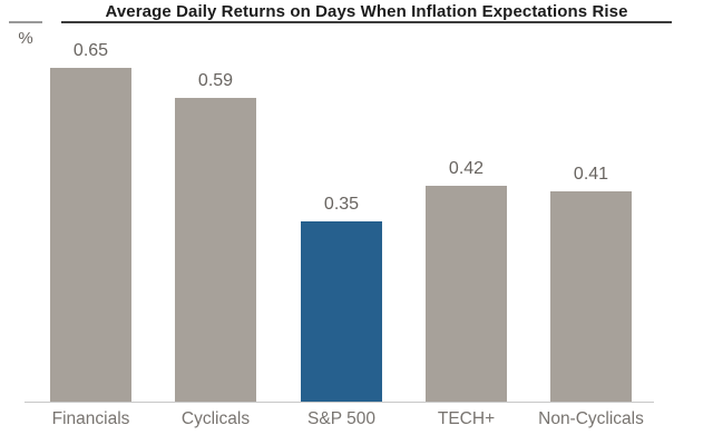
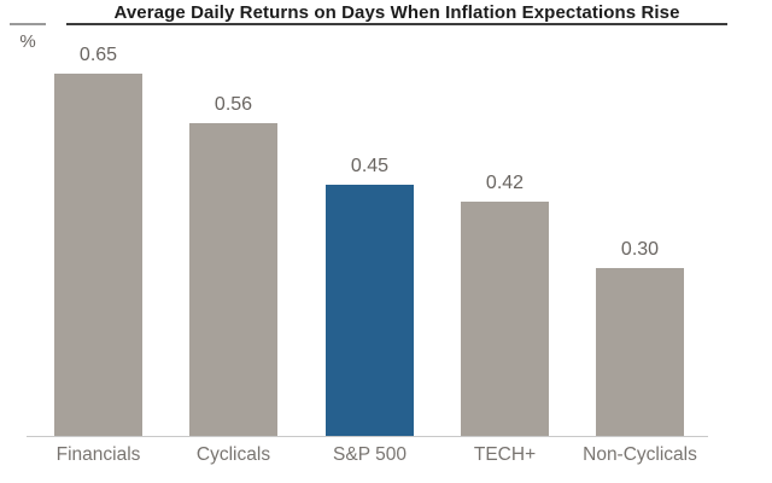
Cyclicals: 0.59 -> 0.56
S&P 500: 0.35 -> 0.45
Non-Cyclicals: 0.41 -> 0.30
